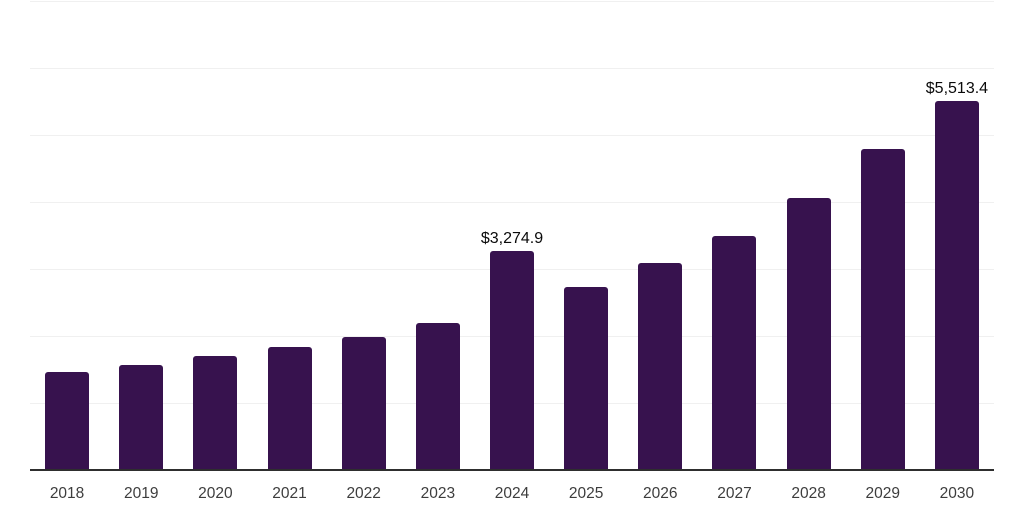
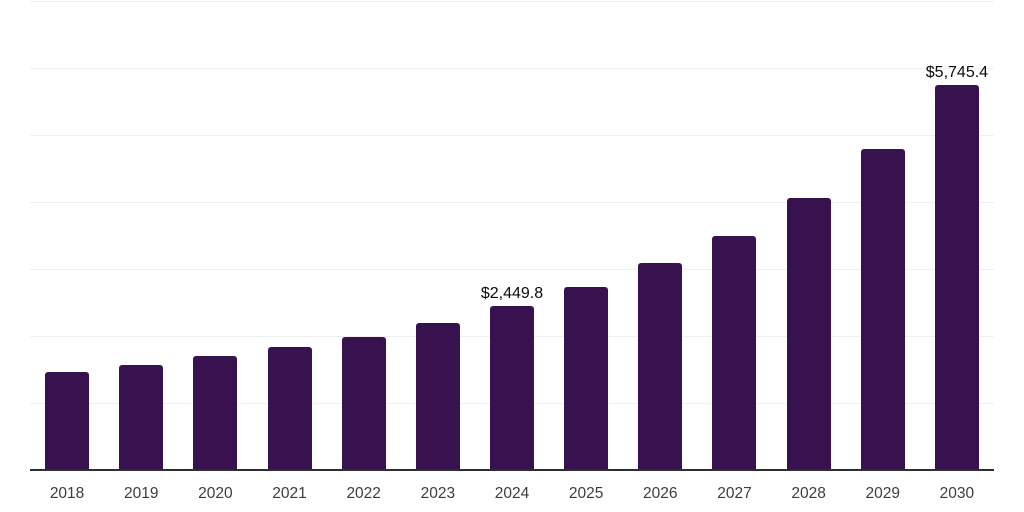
2024: $3,274.9 -> $2,449.8
2030: $5,513.4 -> $5,745.4
